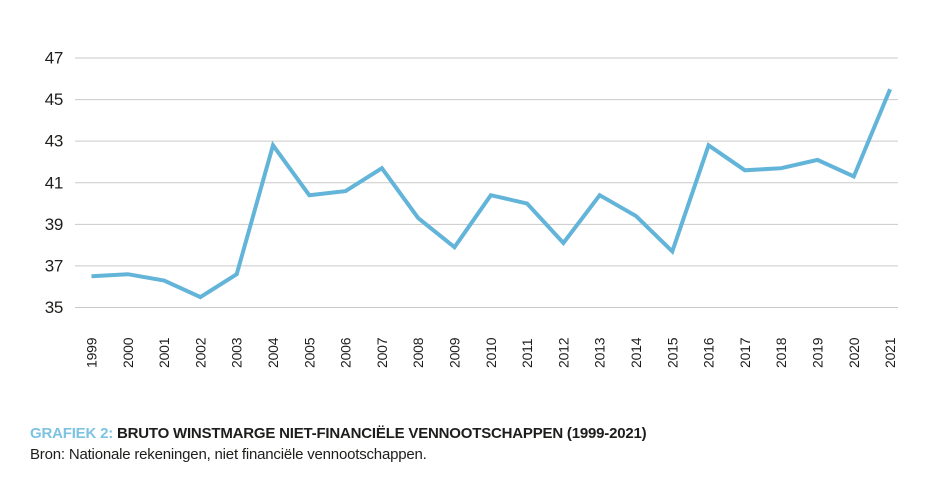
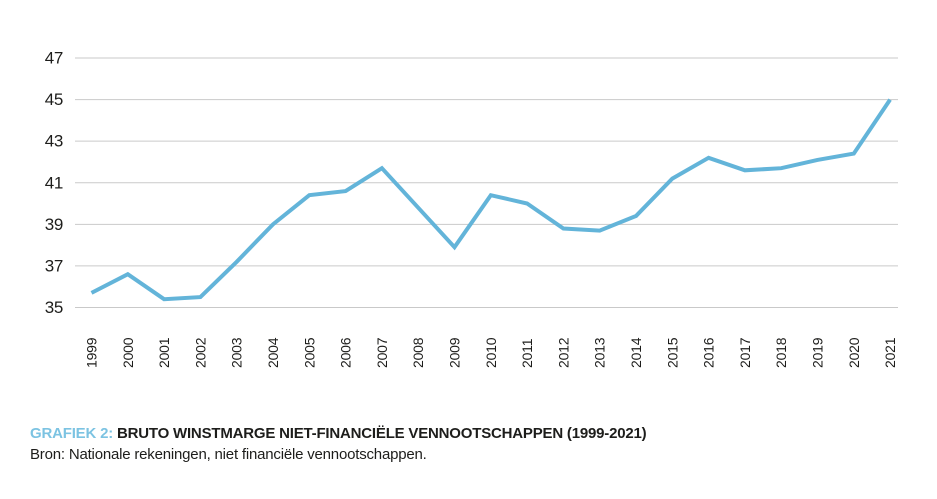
1999: 36.5 -> 35.7
2001: 36.3 -> 35.4
2003: 36.6 -> 37.2
2004: 42.8 -> 39.0
2008: 39.3 -> 39.8
2012: 38.1 -> 38.8
2013: 40.4 -> 38.7
2015: 37.7 -> 41.2
2016: 42.8 -> 42.2
2020: 41.3 -> 42.4
2021: 45.5 -> 45.0
